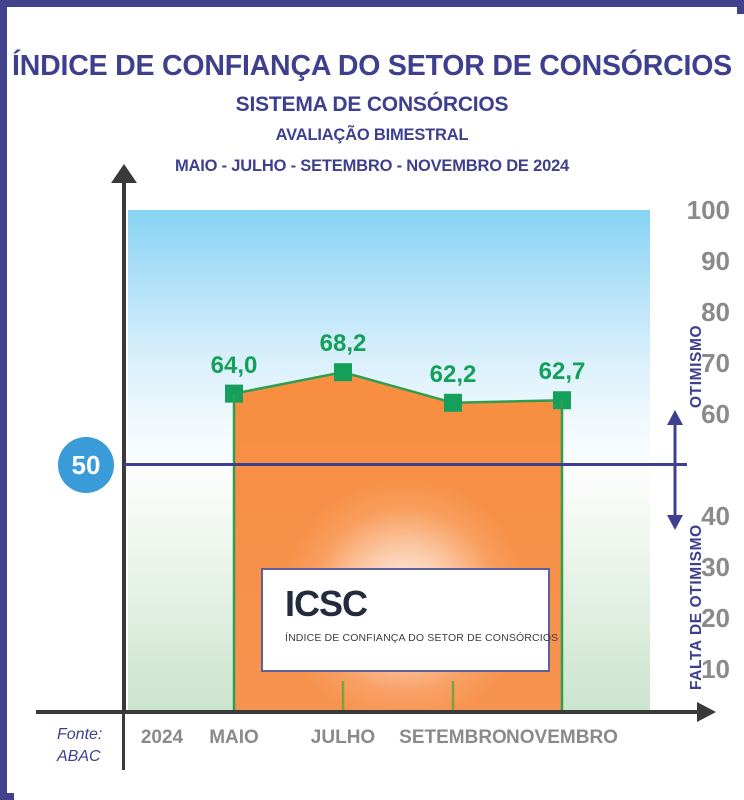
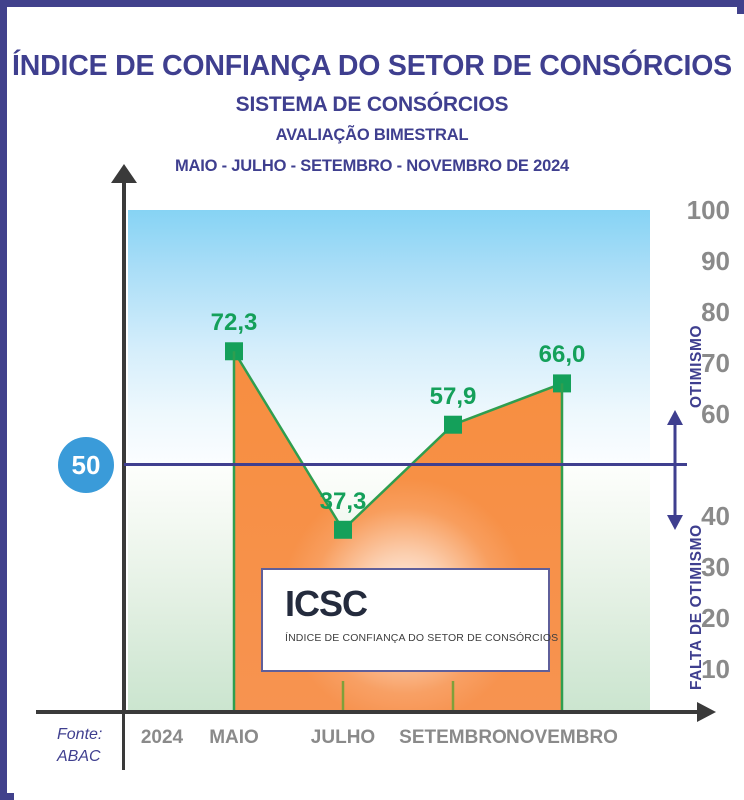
MAIO: 64,0 -> 72,3
JULHO: 68,2 -> 37,3
SETEMBRO: 62,2 -> 57,9
NOVEMBRO: 62,7 -> 66,0
